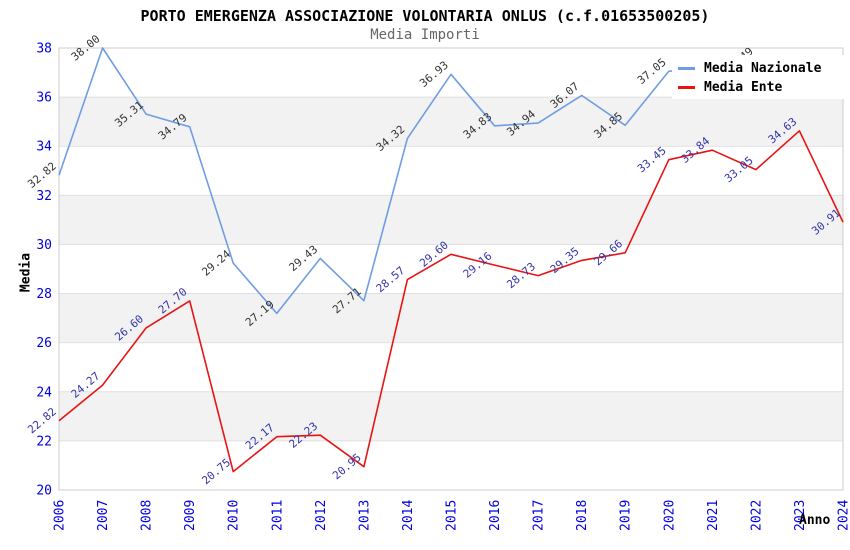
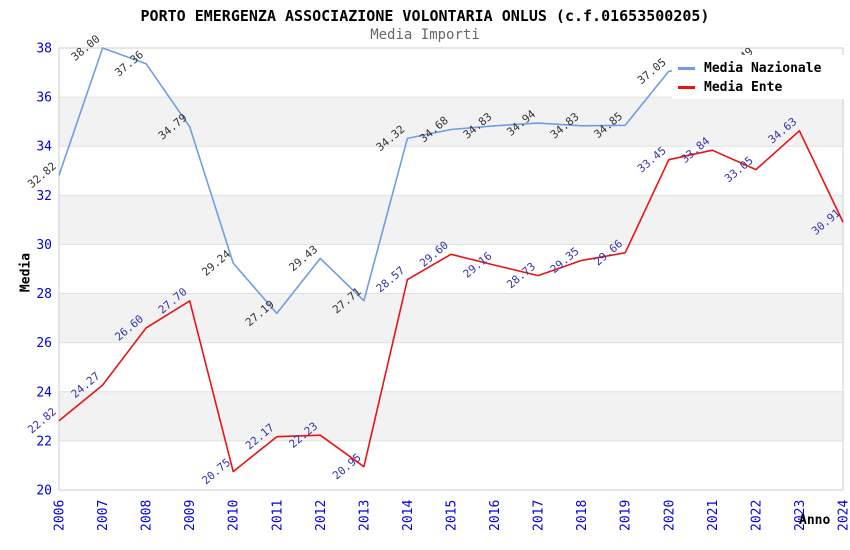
Media Nazionale/2008: 35.31 -> 37.36
Media Nazionale/2015: 36.93 -> 34.68
Media Nazionale/2018: 36.07 -> 34.83
